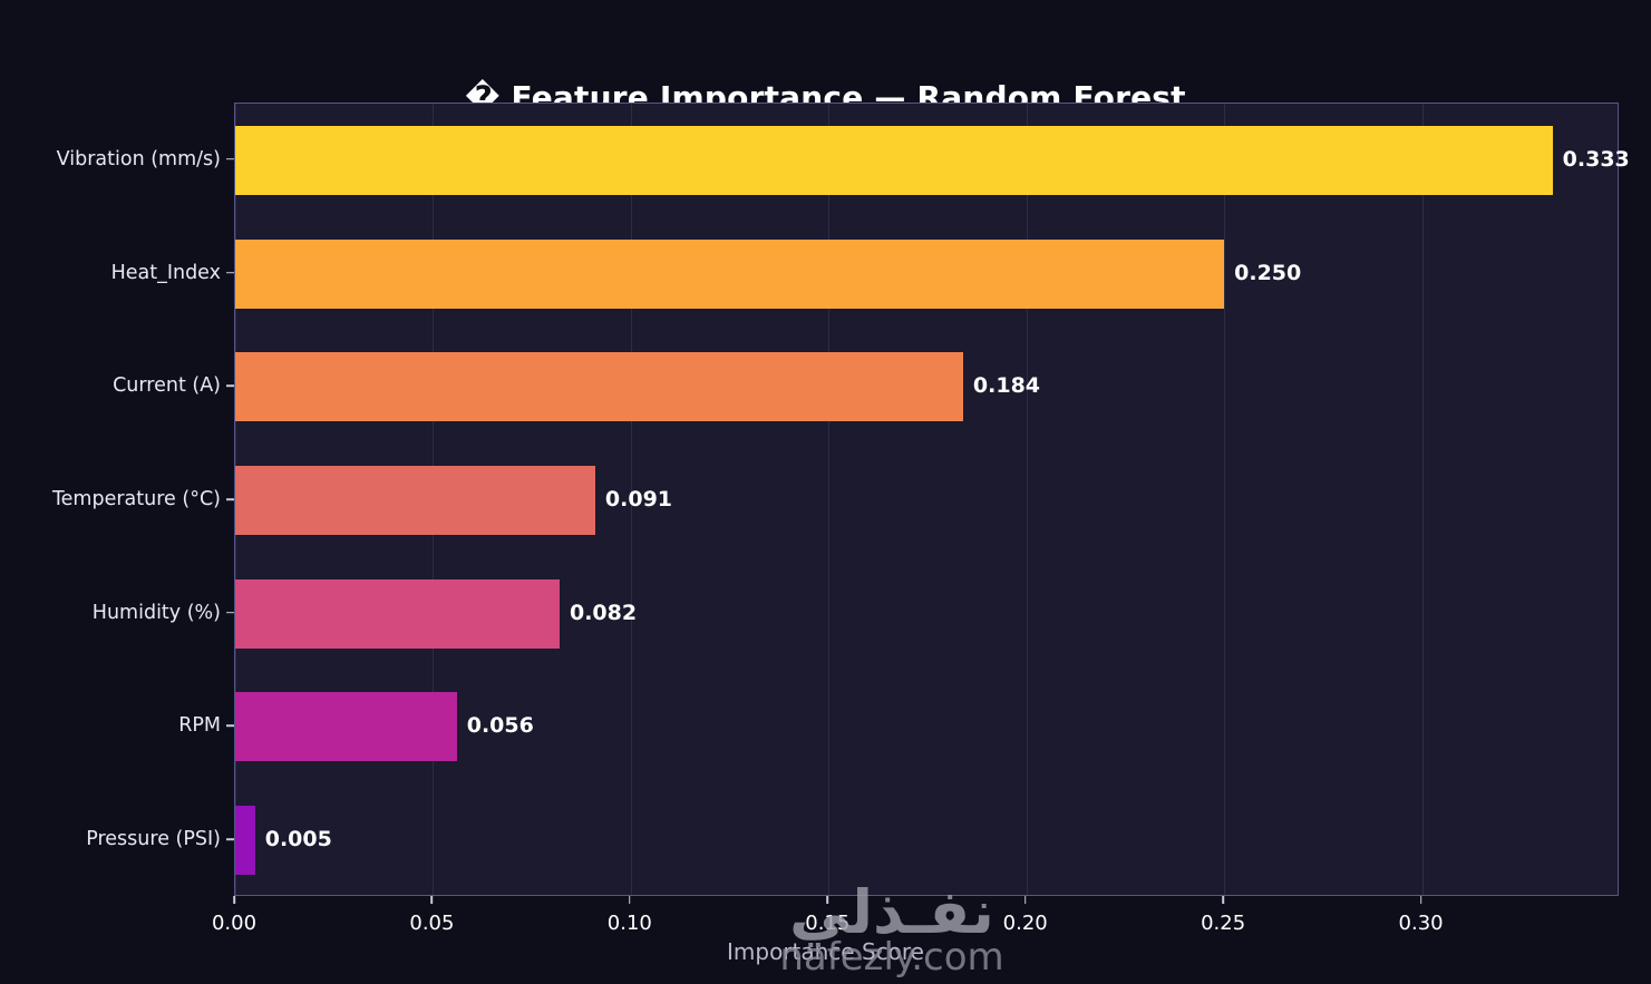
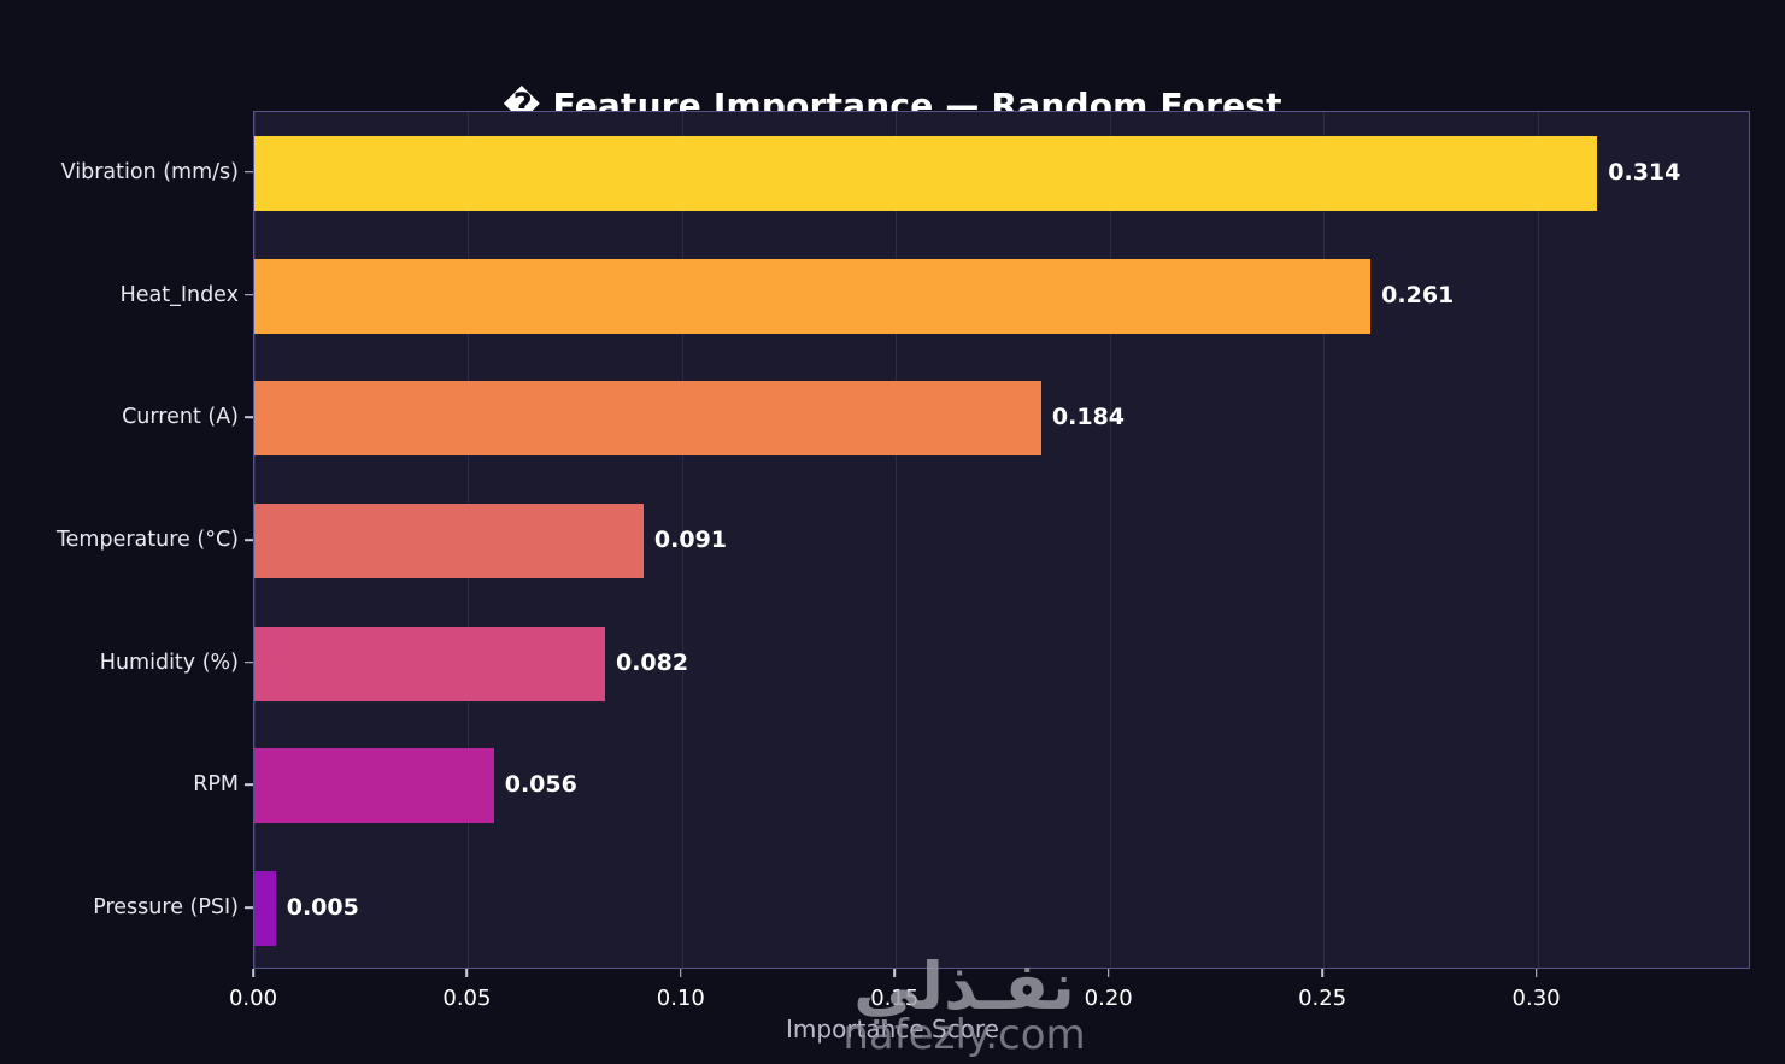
Vibration (mm/s): 0.333 -> 0.314
Heat_Index: 0.250 -> 0.261
